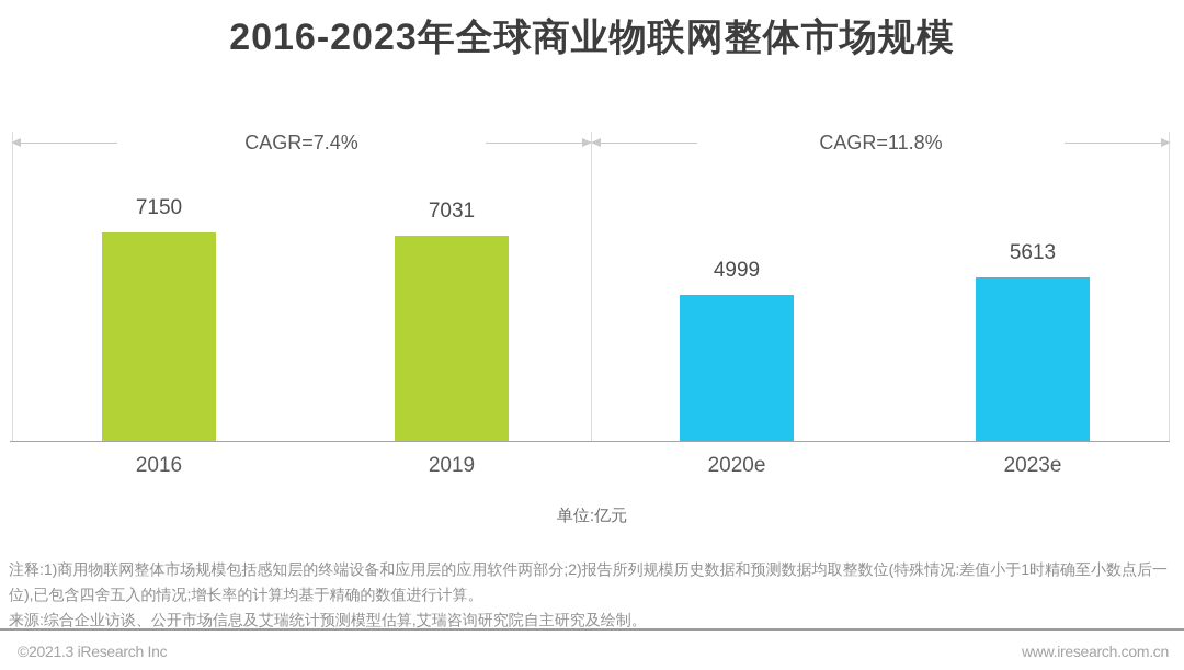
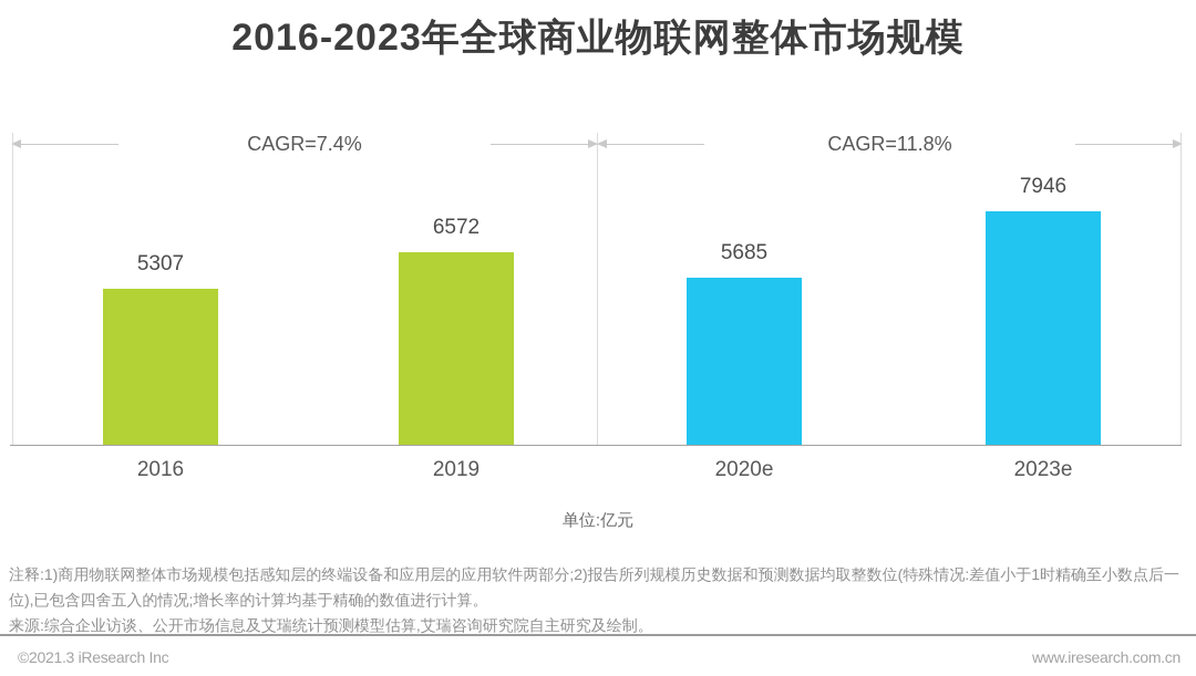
2016: 7150 -> 5307
2019: 7031 -> 6572
2020e: 4999 -> 5685
2023e: 5613 -> 7946
